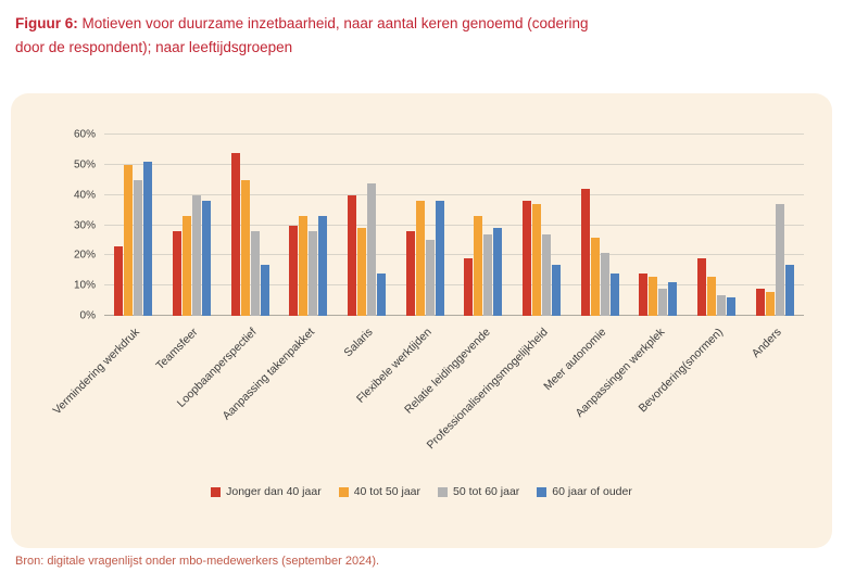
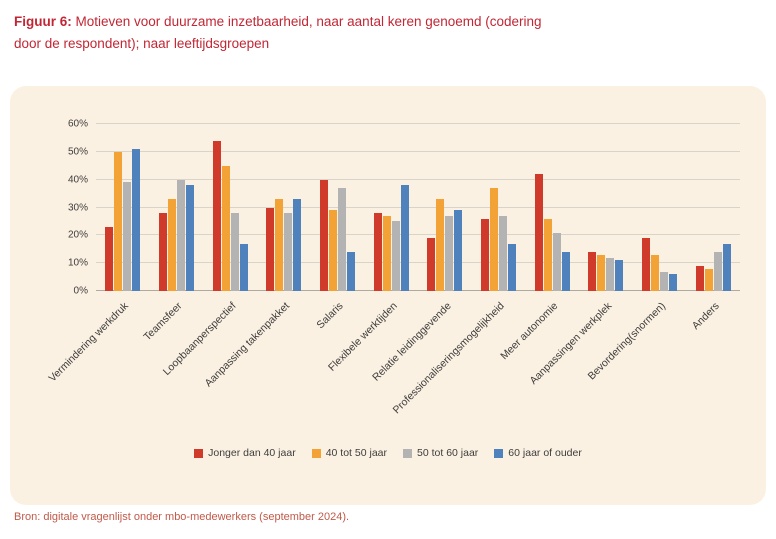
50 tot 60 jaar/Vermindering werkdruk: 45% -> 39%
50 tot 60 jaar/Salaris: 44% -> 37%
40 tot 50 jaar/Flexibele werktijden: 38% -> 27%
Jonger dan 40 jaar/Professionaliseringsmogelijkheid: 38% -> 26%
50 tot 60 jaar/Aanpassingen werkplek: 9% -> 12%
50 tot 60 jaar/Anders: 37% -> 14%
